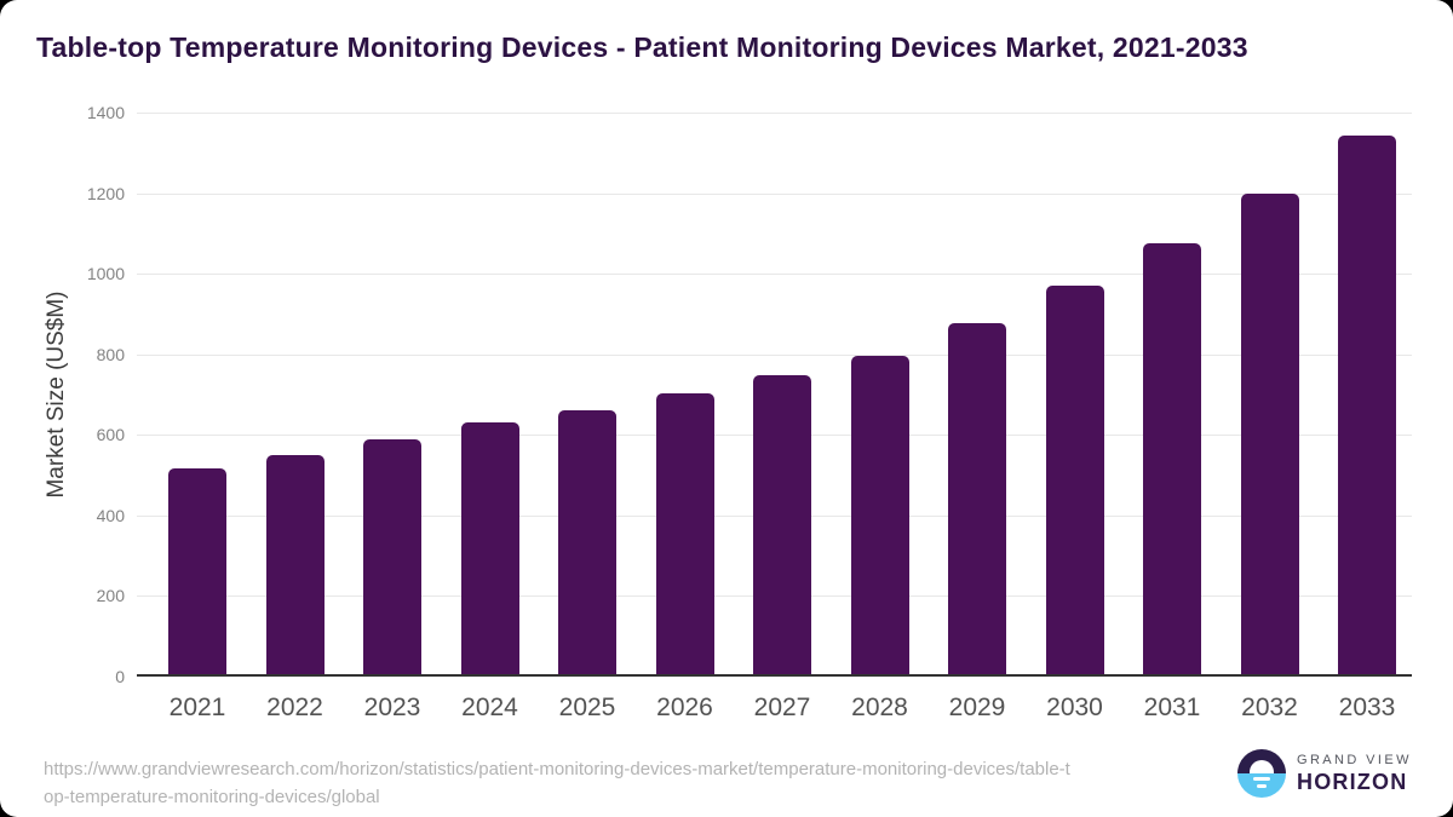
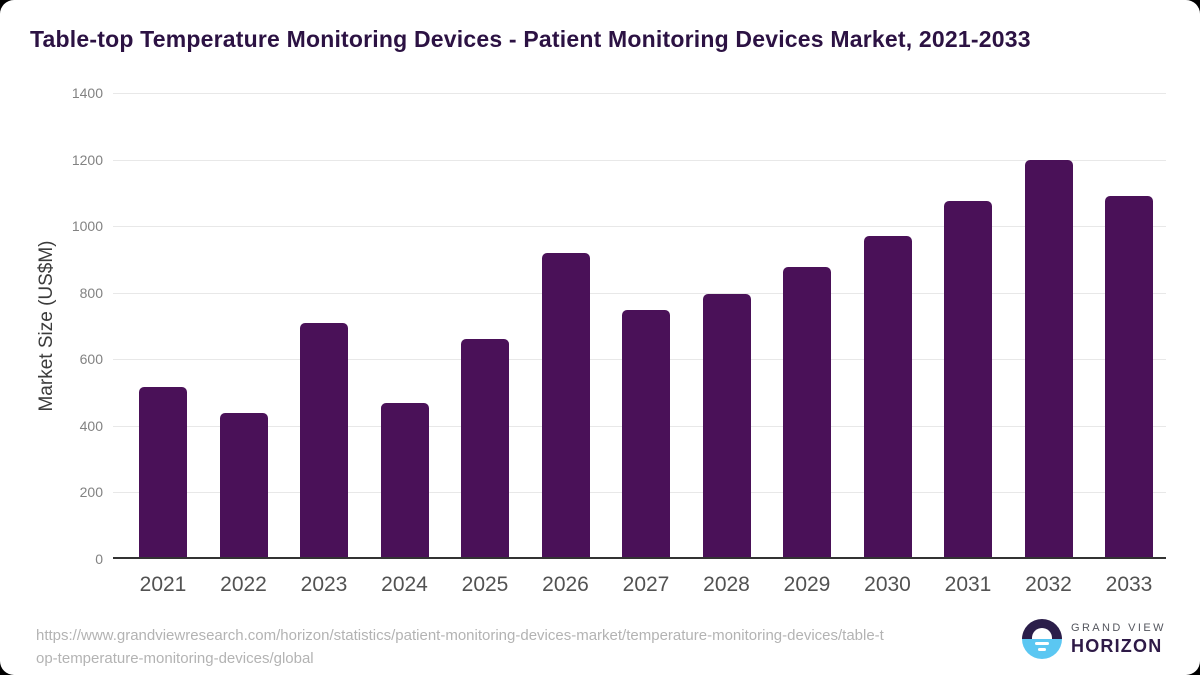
2022: 550 -> 440
2023: 590 -> 710
2024: 630 -> 470
2026: 700 -> 920
2033: 1340 -> 1090
